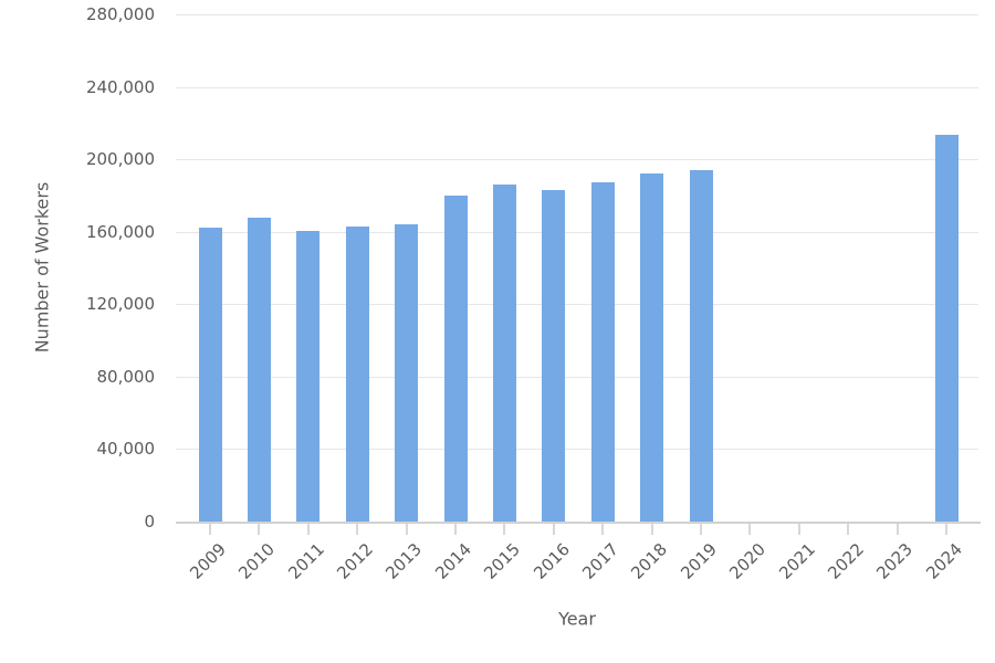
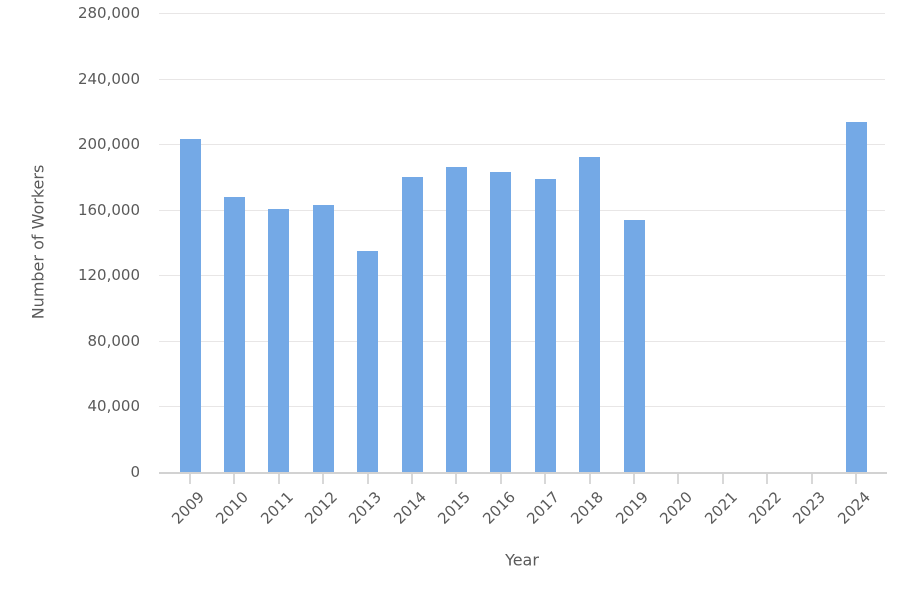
2009: 162000 -> 203000
2013: 164000 -> 135000
2017: 188000 -> 179000
2019: 194000 -> 154000
